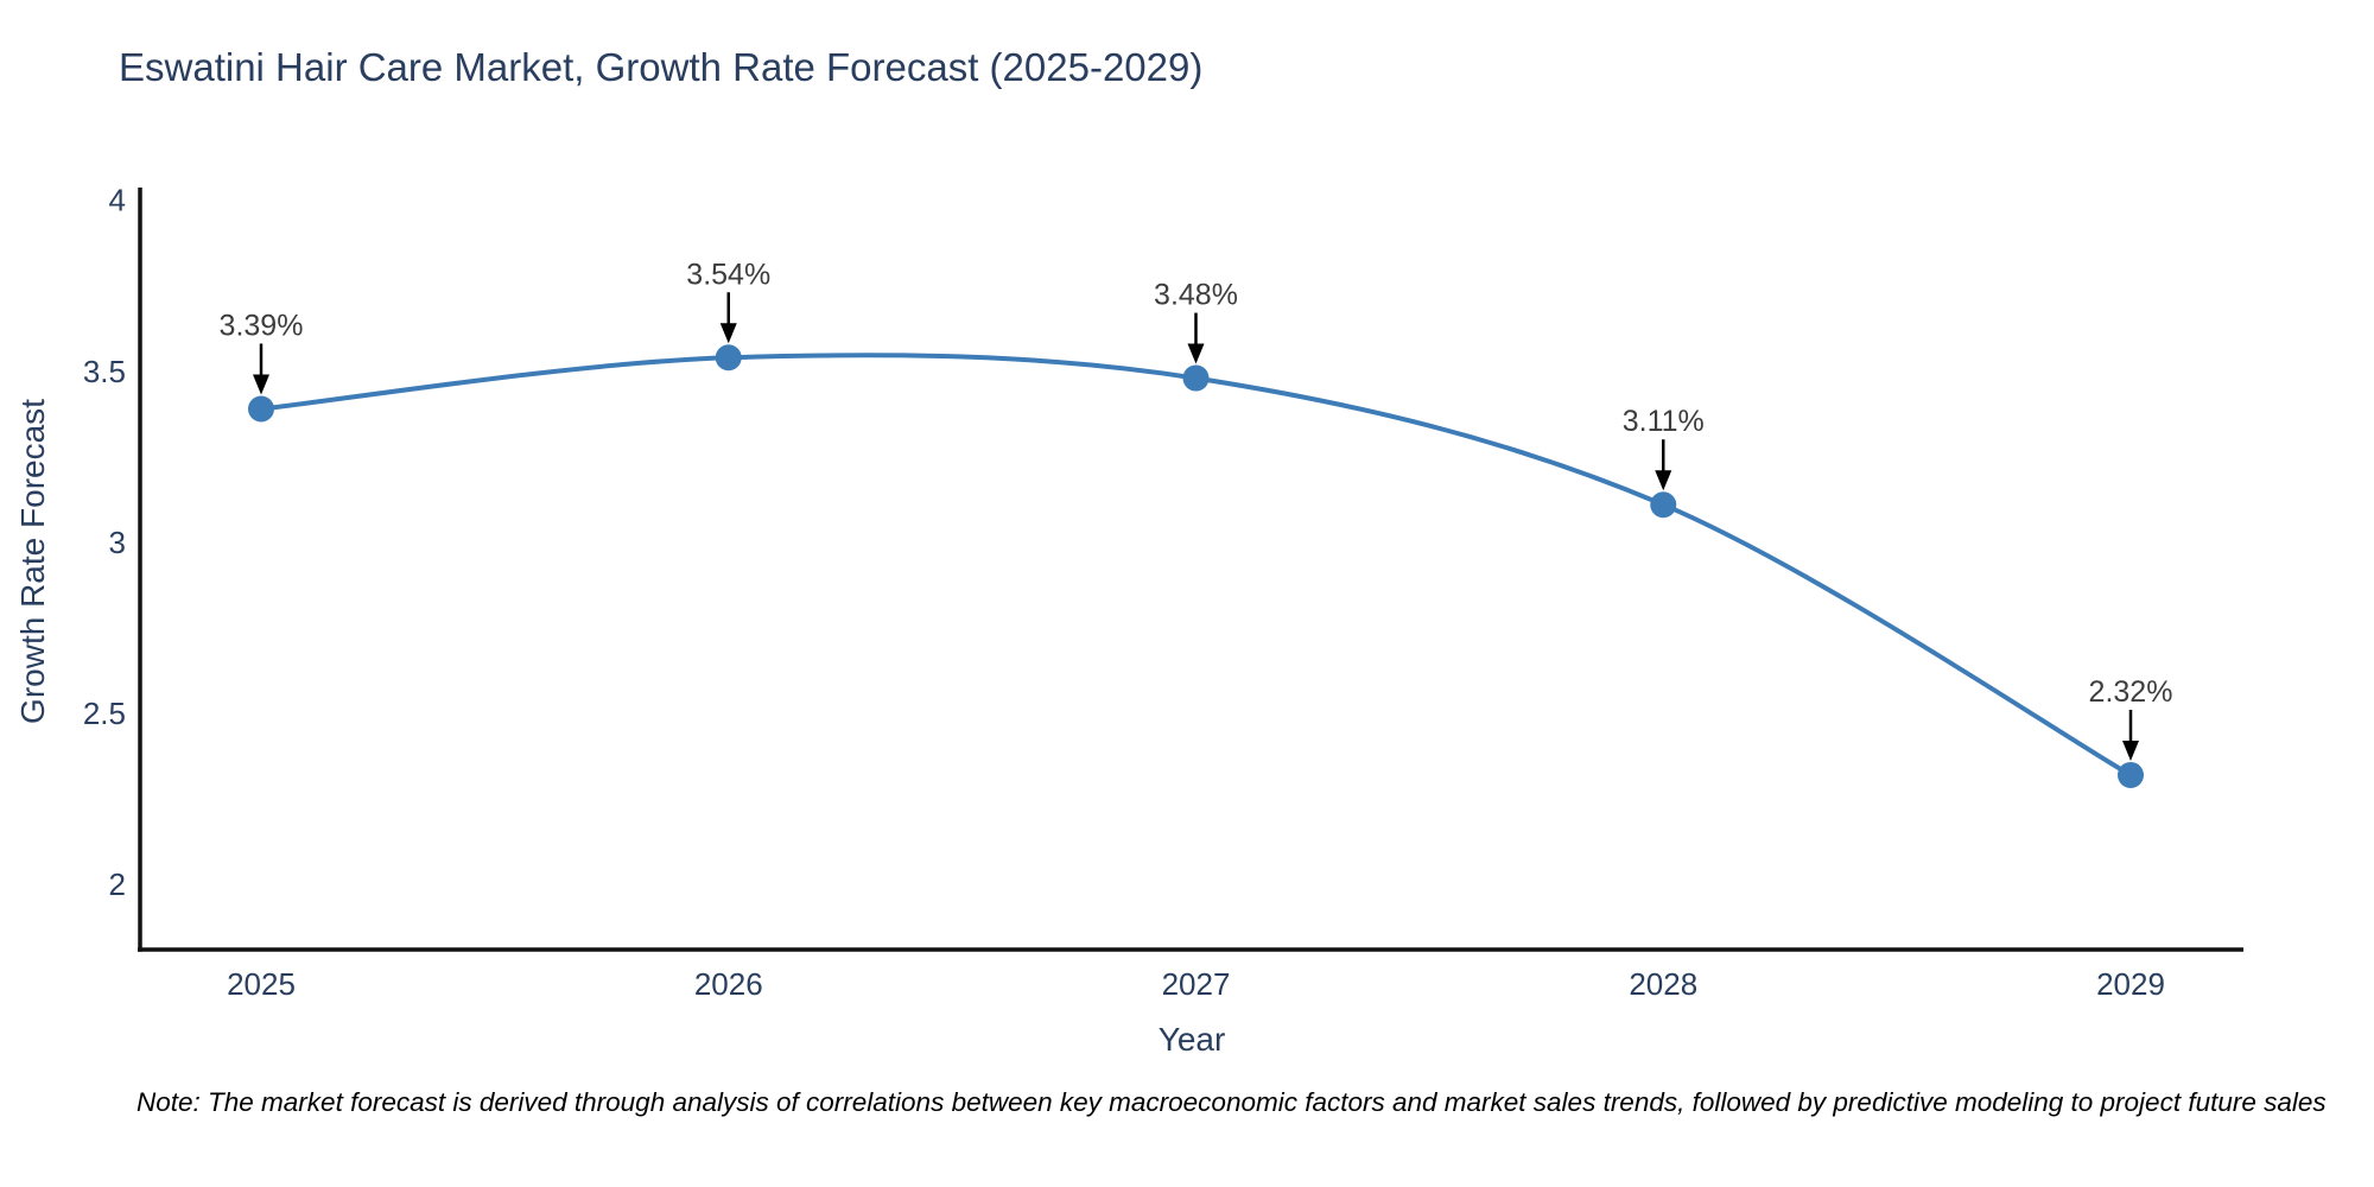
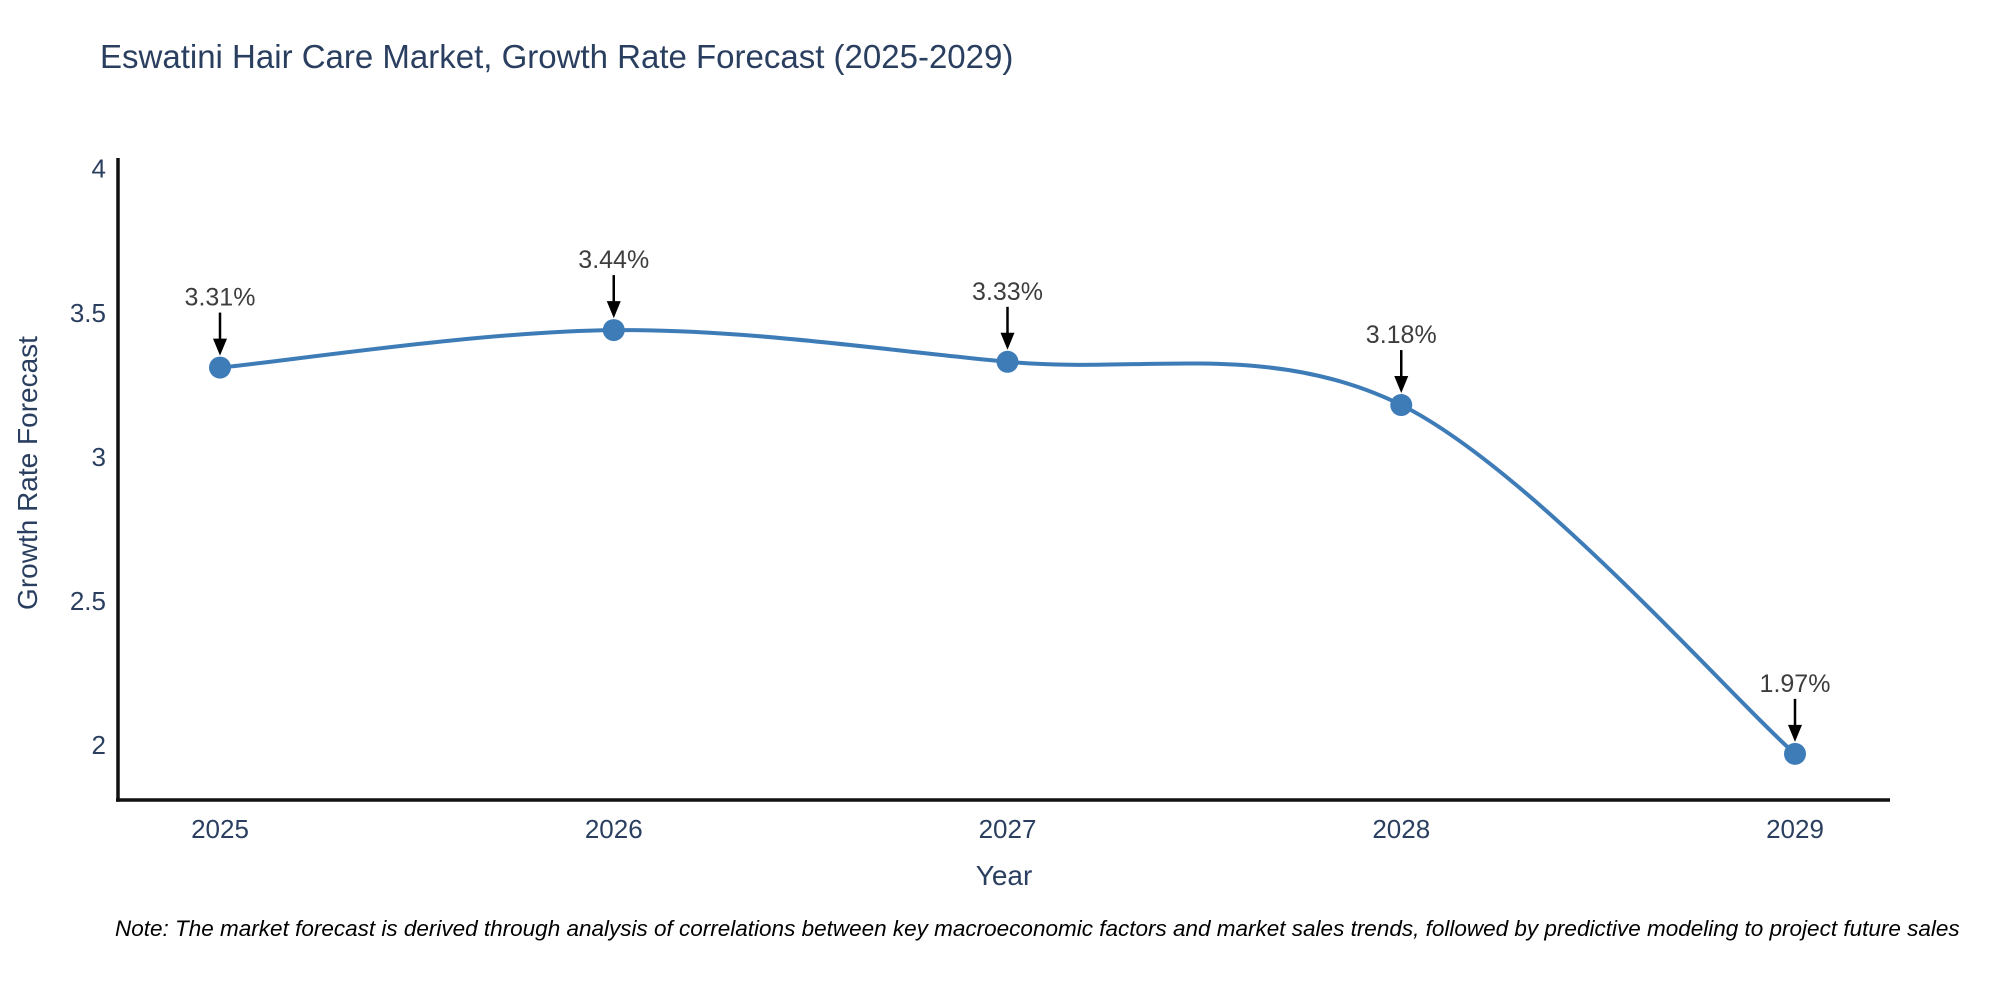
2025: 3.39% -> 3.31%
2026: 3.54% -> 3.44%
2027: 3.48% -> 3.33%
2028: 3.11% -> 3.18%
2029: 2.32% -> 1.97%
